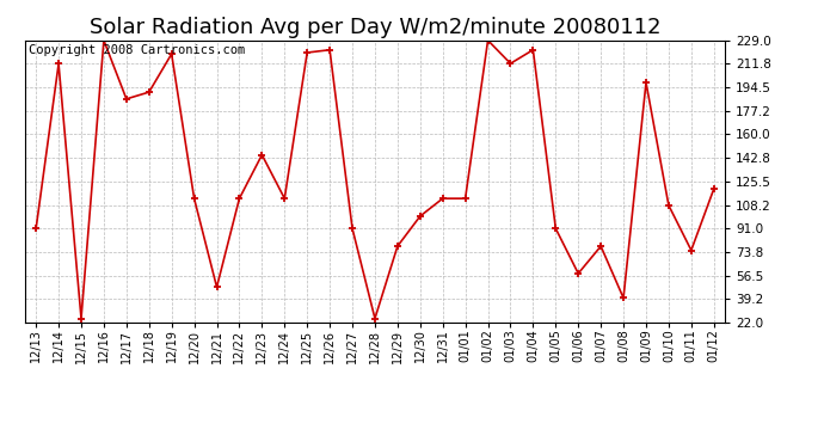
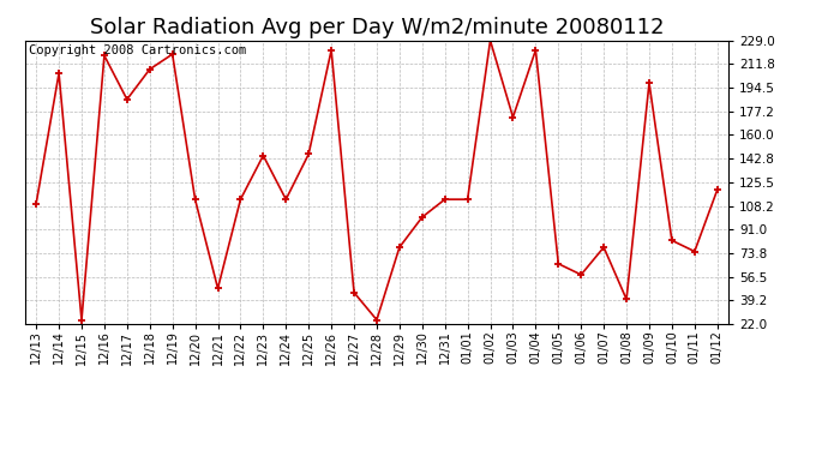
12/13: 91 -> 110
12/14: 212 -> 205
12/16: 229 -> 218
12/18: 191 -> 208
12/25: 220 -> 146
12/27: 91 -> 45
01/03: 212 -> 173
01/05: 91 -> 66
01/10: 108 -> 83
